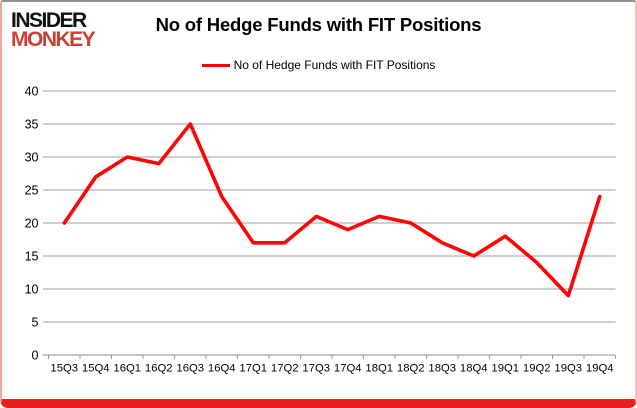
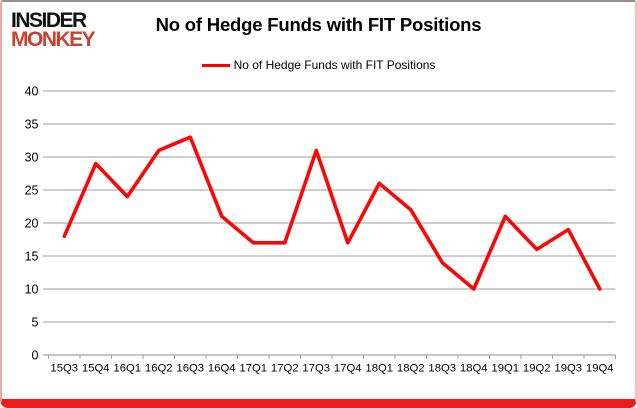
15Q3: 20 -> 18
15Q4: 27 -> 29
16Q1: 30 -> 24
16Q2: 29 -> 31
16Q3: 35 -> 33
16Q4: 24 -> 21
17Q3: 21 -> 31
17Q4: 19 -> 17
18Q1: 21 -> 26
18Q2: 20 -> 22
18Q3: 17 -> 14
18Q4: 15 -> 10
19Q1: 18 -> 21
19Q2: 14 -> 16
19Q3: 9 -> 19
19Q4: 24 -> 10
